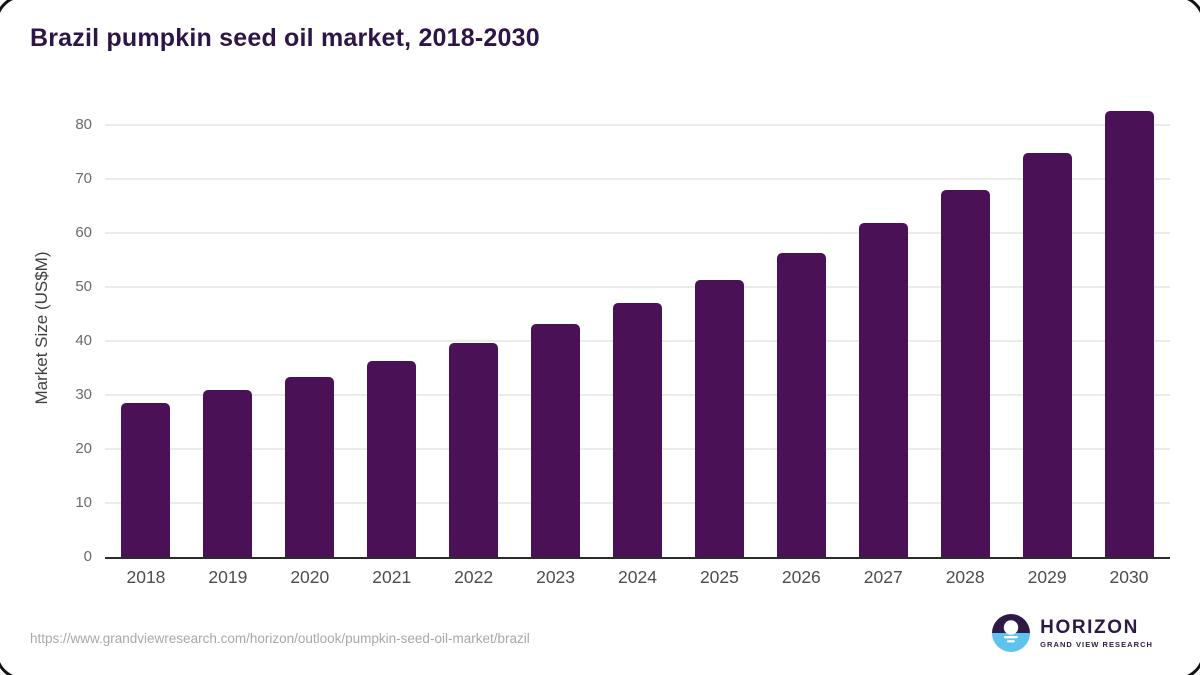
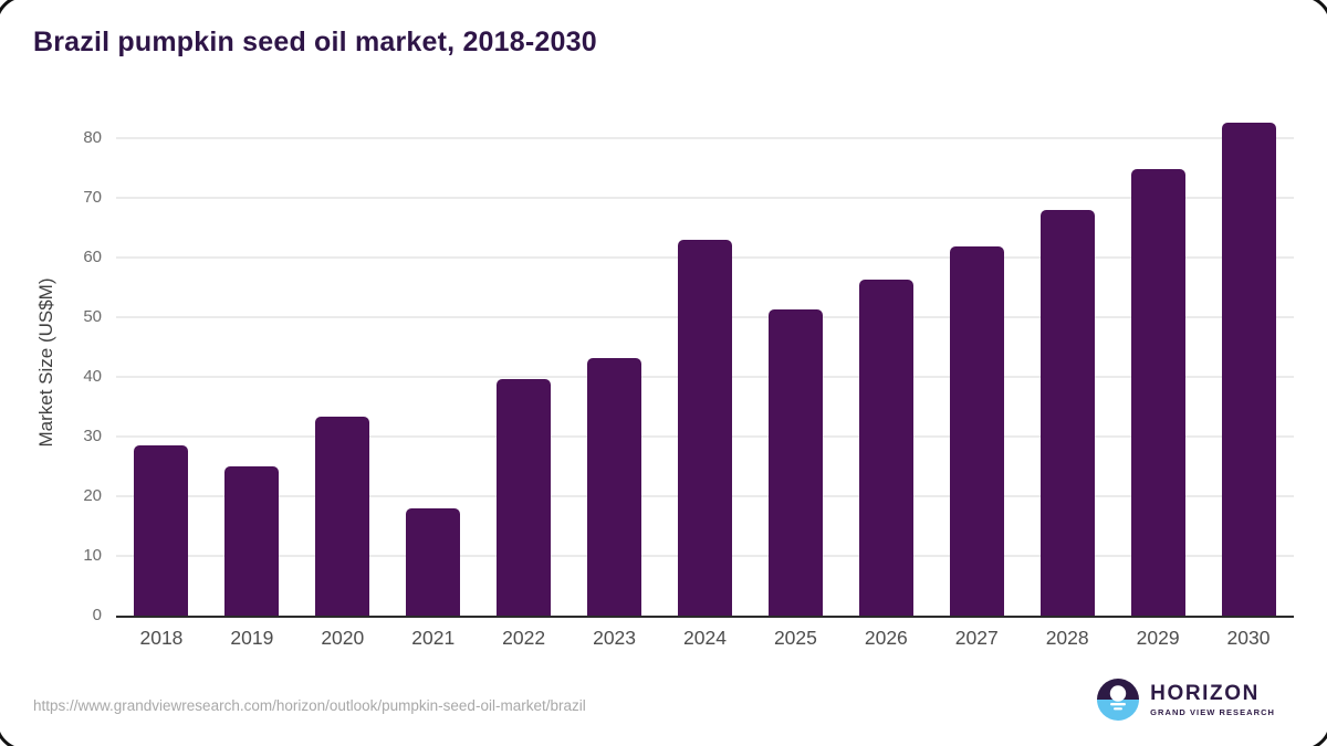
2019: 31 -> 25
2021: 36 -> 18
2024: 47 -> 63
